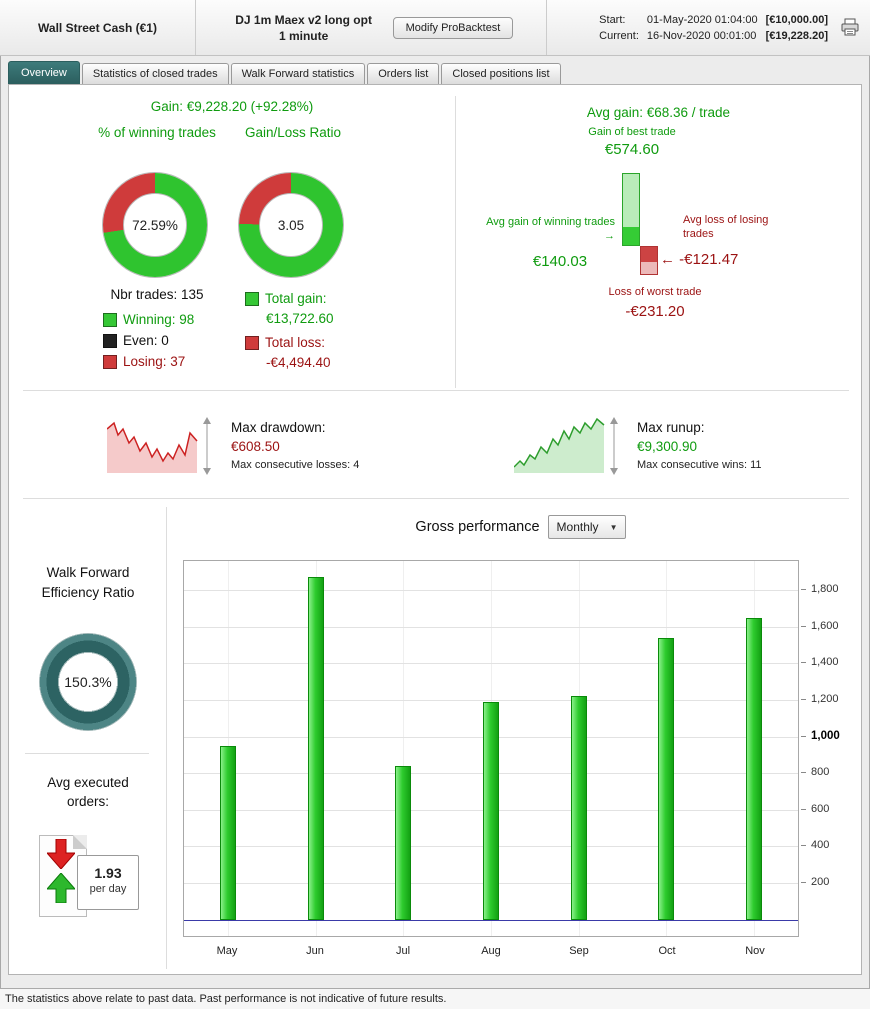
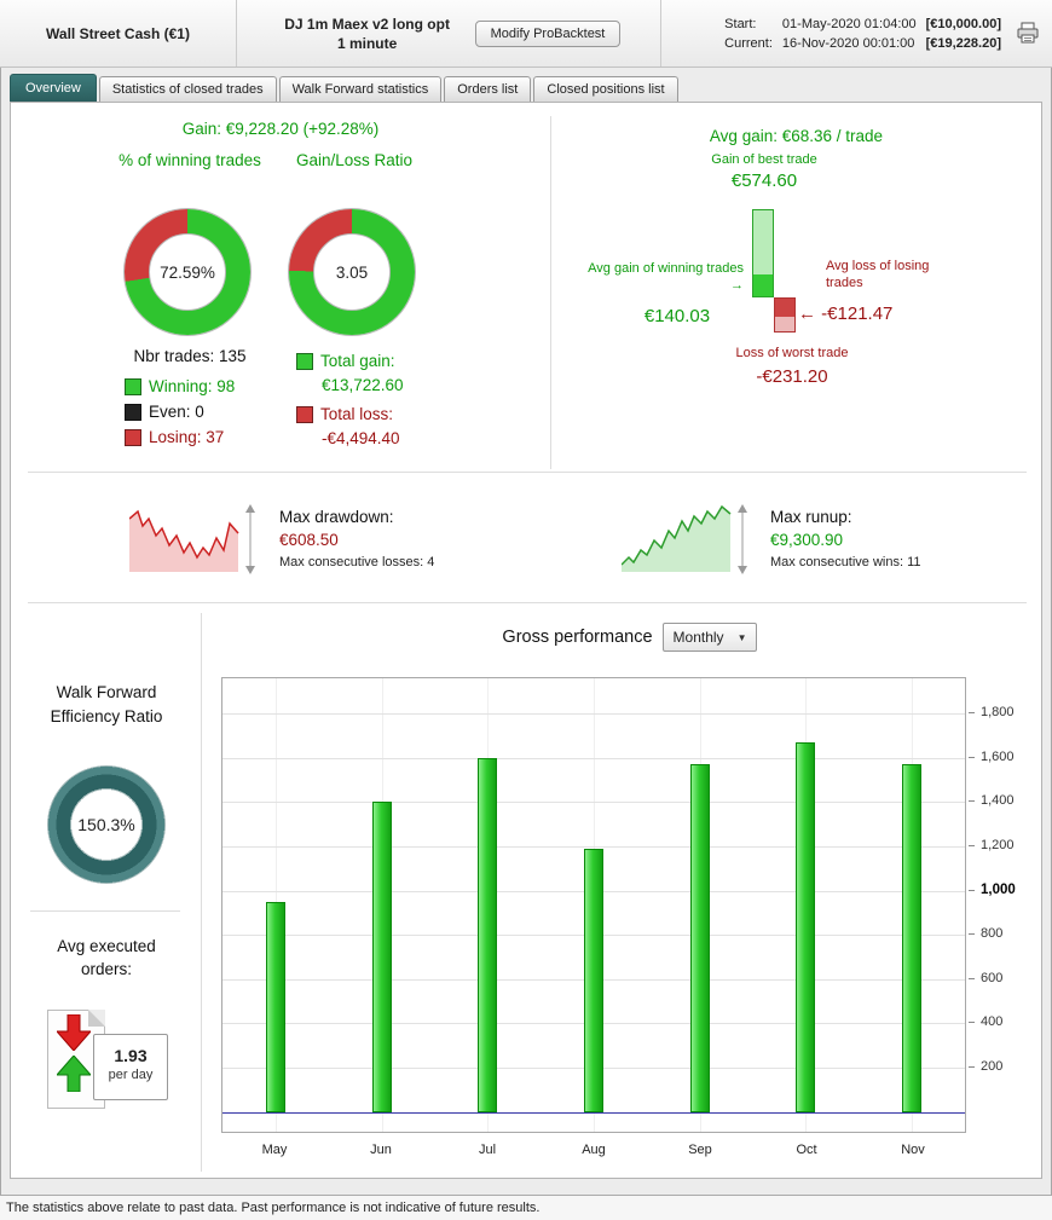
Jun: 1870 -> 1400
Jul: 840 -> 1600
Sep: 1220 -> 1570
Oct: 1540 -> 1670
Nov: 1650 -> 1570
